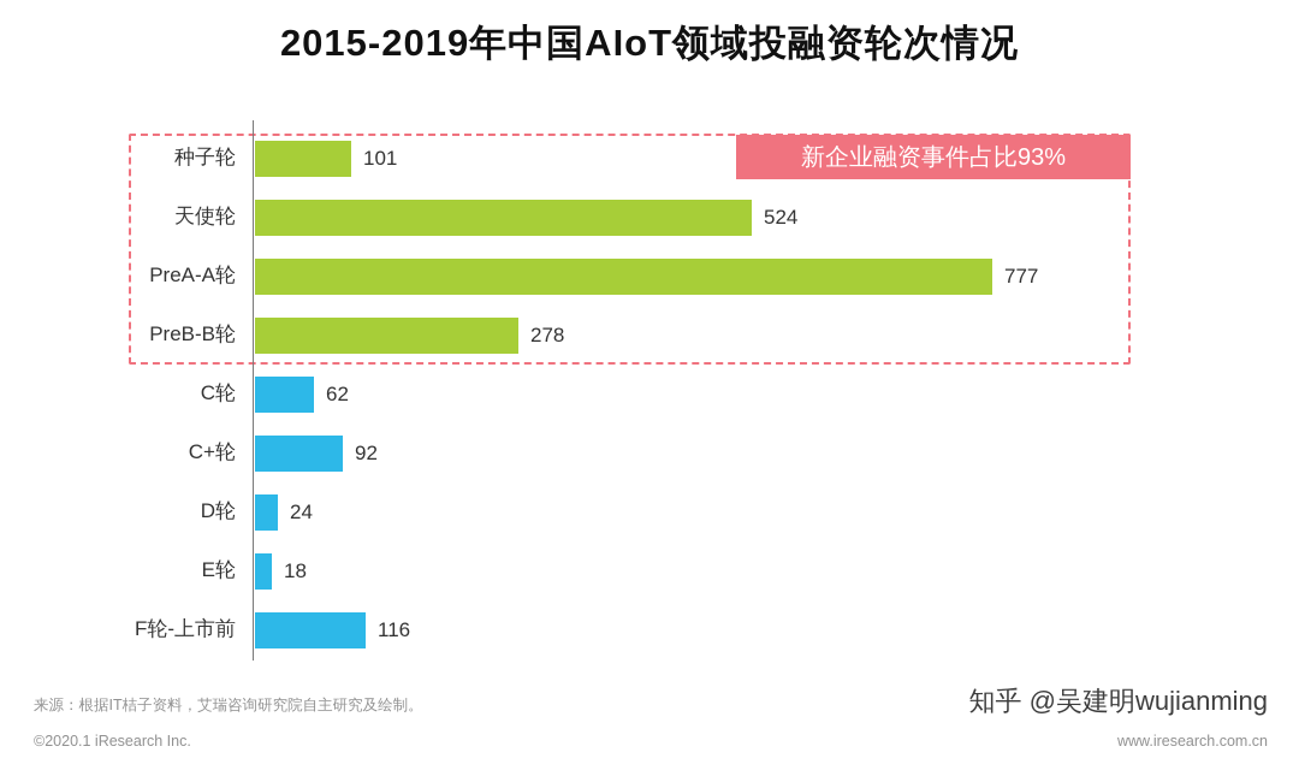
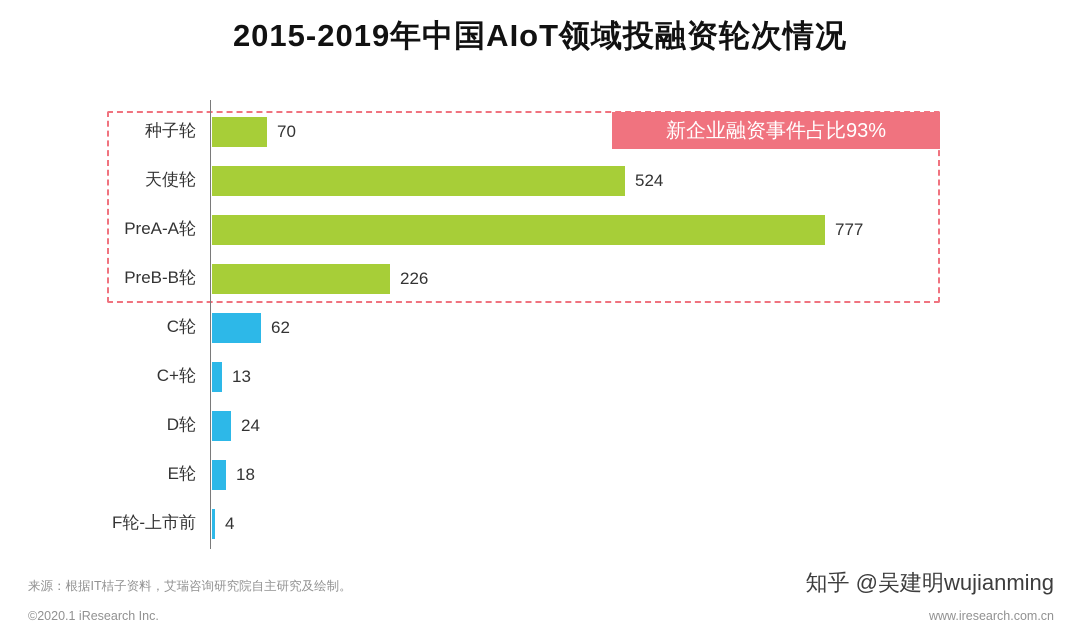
种子轮: 101 -> 70
PreB-B轮: 278 -> 226
C+轮: 92 -> 13
F轮-上市前: 116 -> 4
